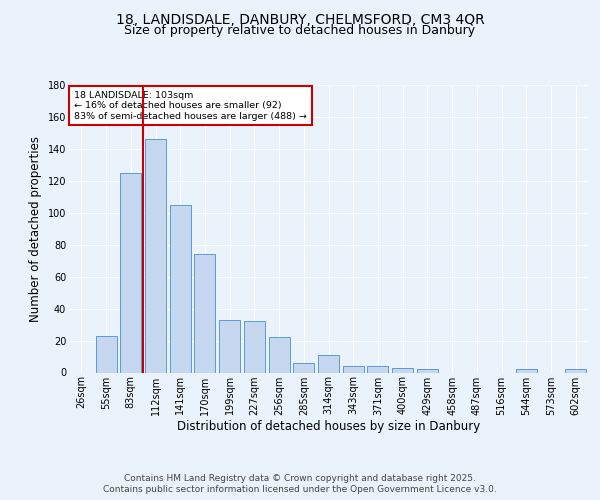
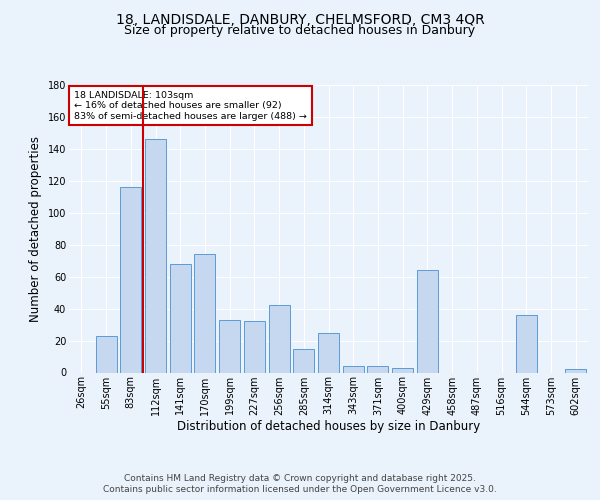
83sqm: 125 -> 116
141sqm: 105 -> 68
256sqm: 22 -> 42
285sqm: 6 -> 15
314sqm: 11 -> 25
429sqm: 2 -> 64
544sqm: 2 -> 36
